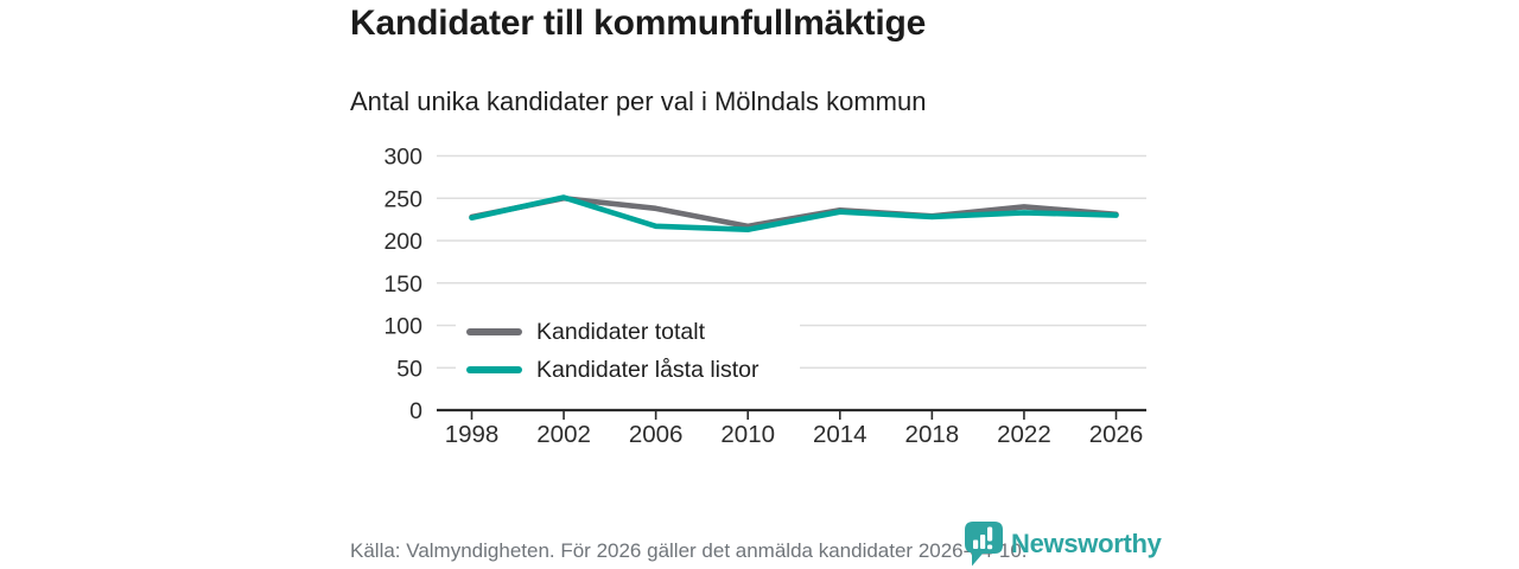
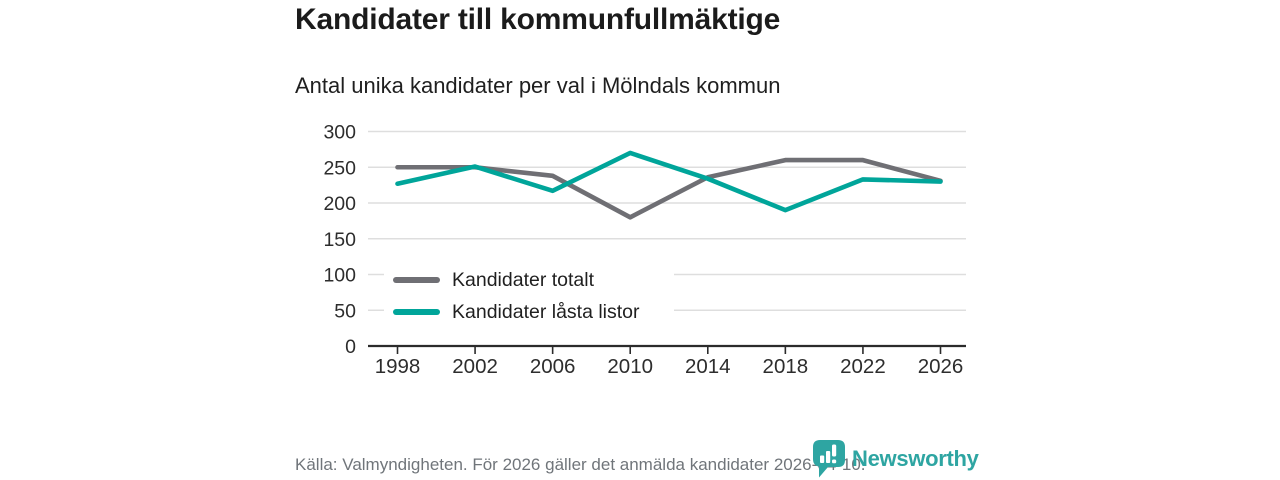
Kandidater totalt/1998: 230 -> 250
Kandidater totalt/2010: 220 -> 180
Kandidater låsta listor/2010: 210 -> 270
Kandidater totalt/2018: 230 -> 260
Kandidater låsta listor/2018: 230 -> 190
Kandidater totalt/2022: 240 -> 260
